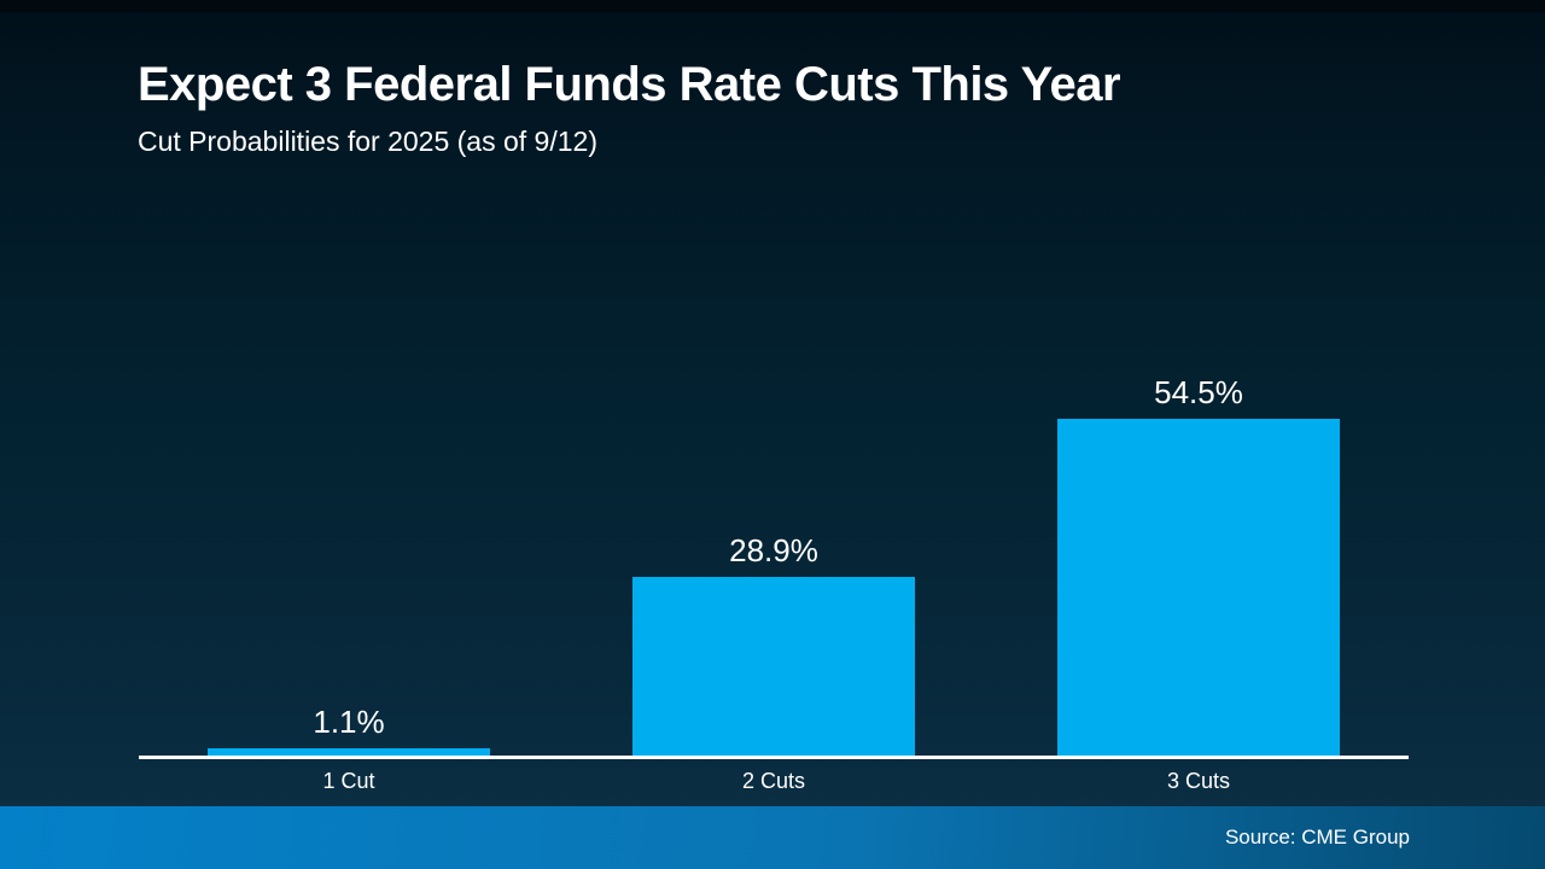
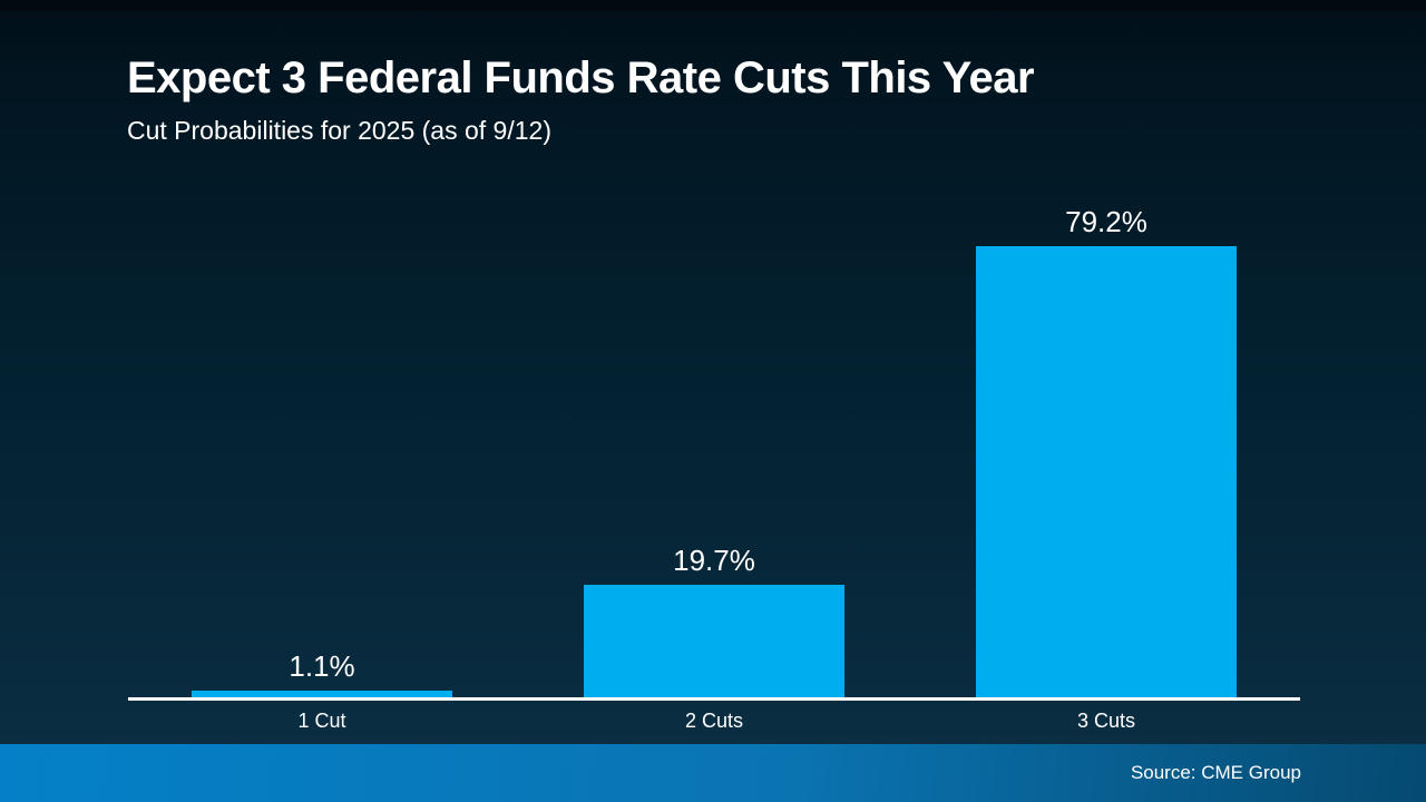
2 Cuts: 28.9% -> 19.7%
3 Cuts: 54.5% -> 79.2%
